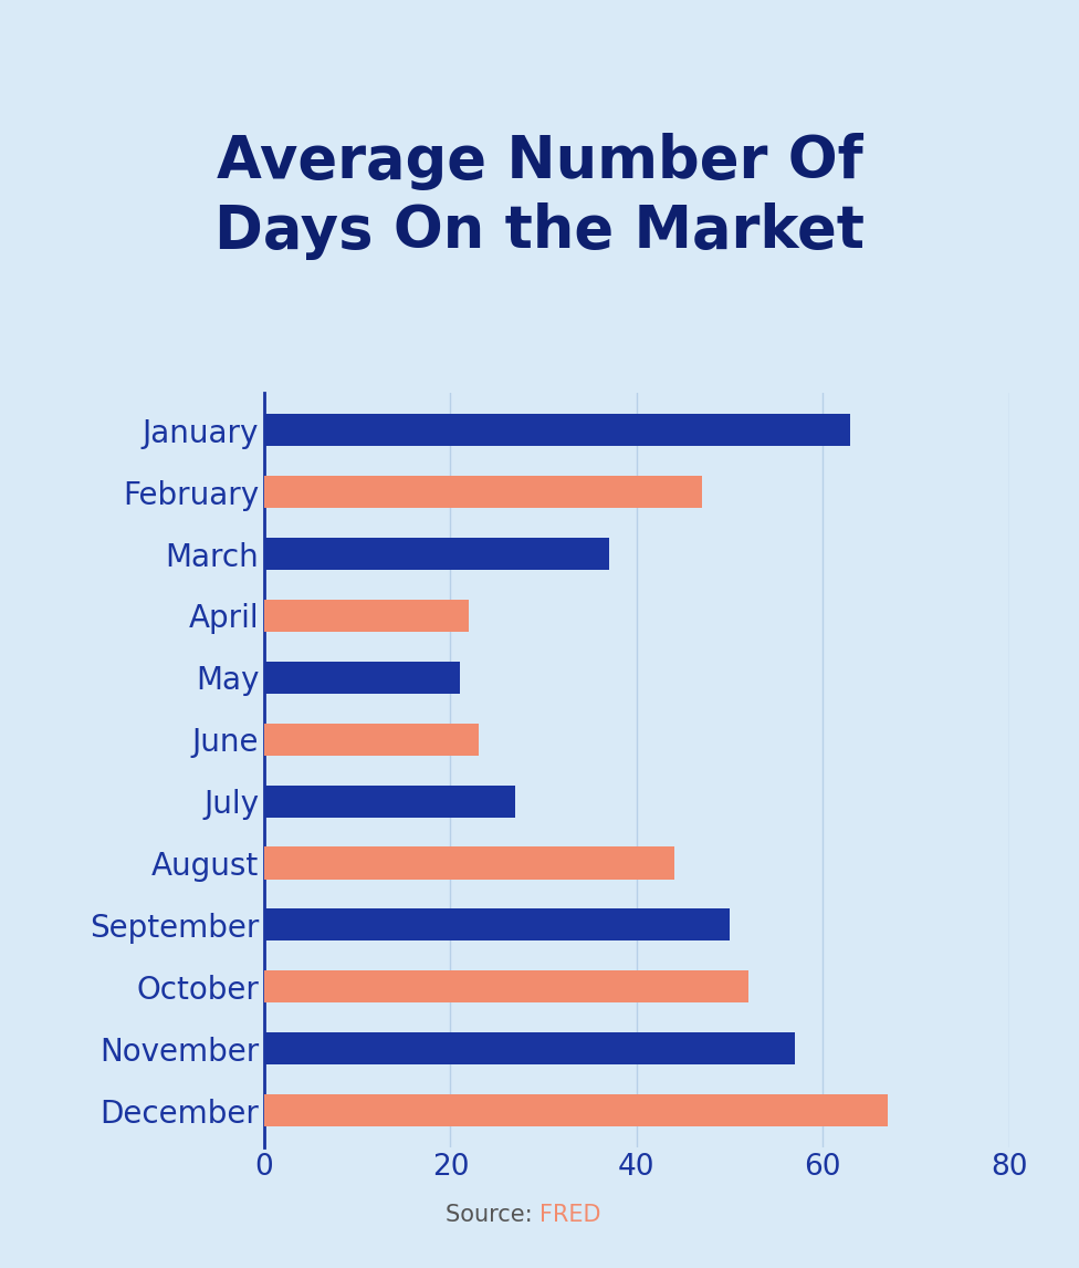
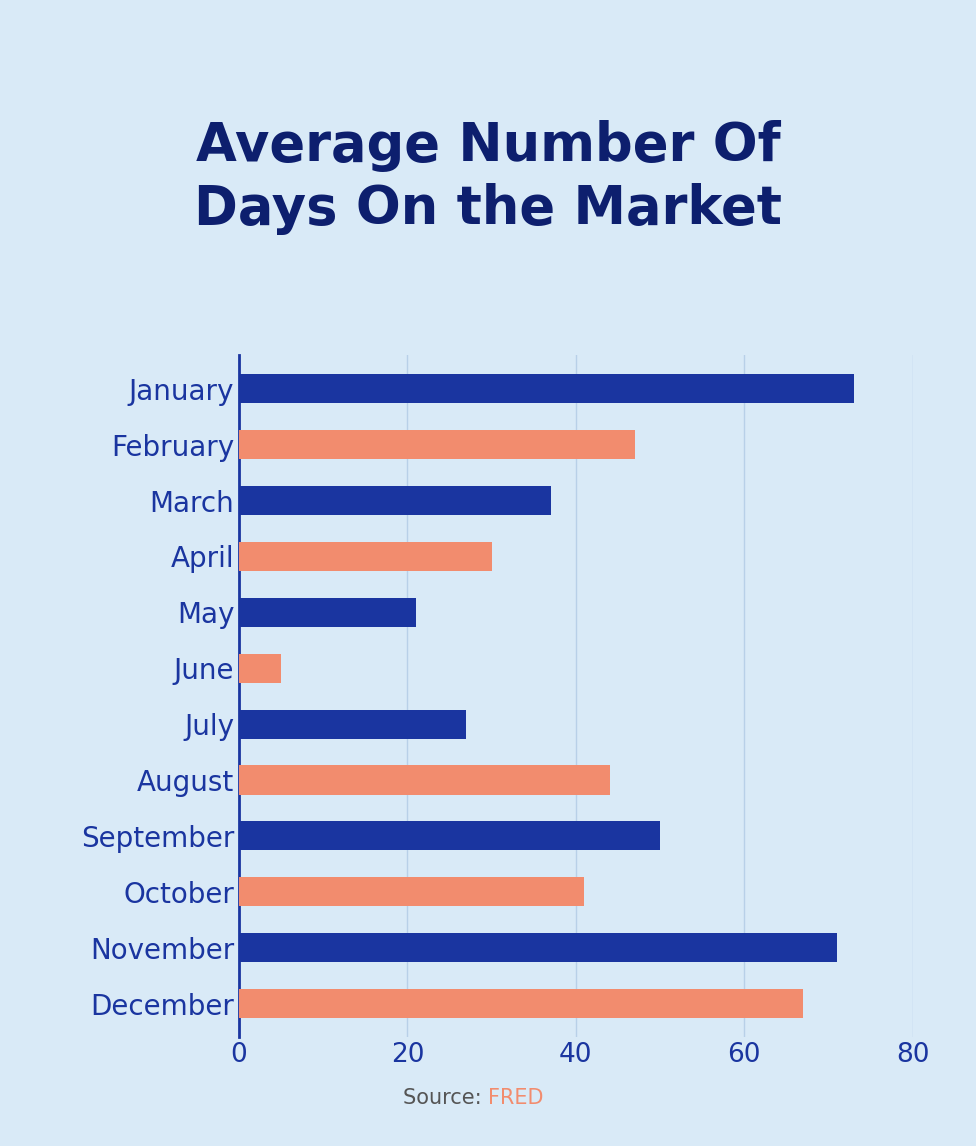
January: 63 -> 73
April: 22 -> 30
June: 23 -> 5
October: 52 -> 41
November: 57 -> 71
